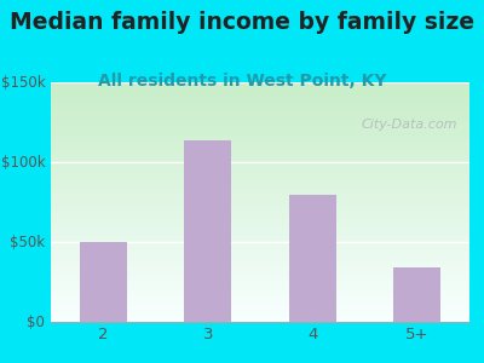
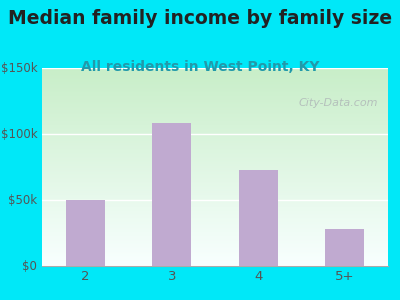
3: $113k -> $108k
4: $79k -> $72k
5+: $34k -> $28k
